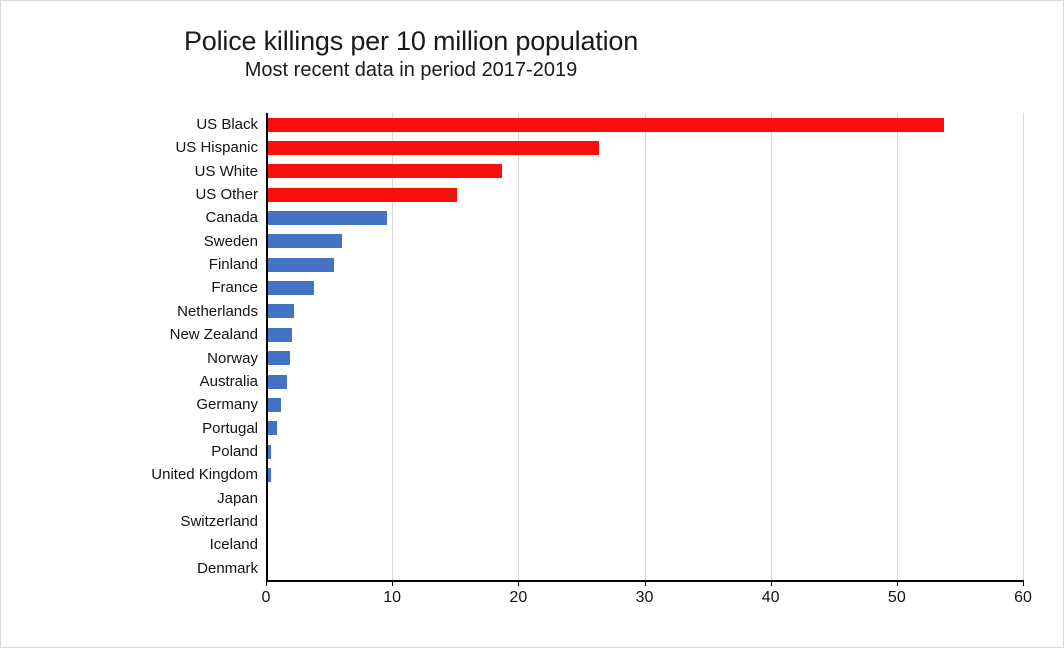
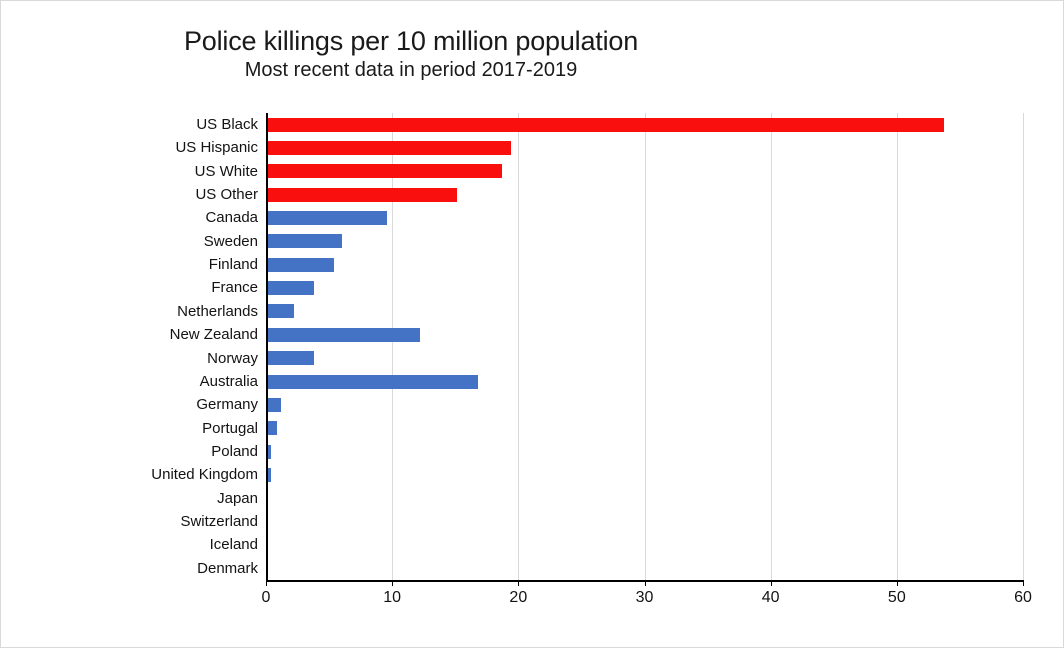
US Hispanic: 26.4 -> 19.4
New Zealand: 2.1 -> 12.2
Norway: 1.9 -> 3.8
Australia: 1.7 -> 16.8
